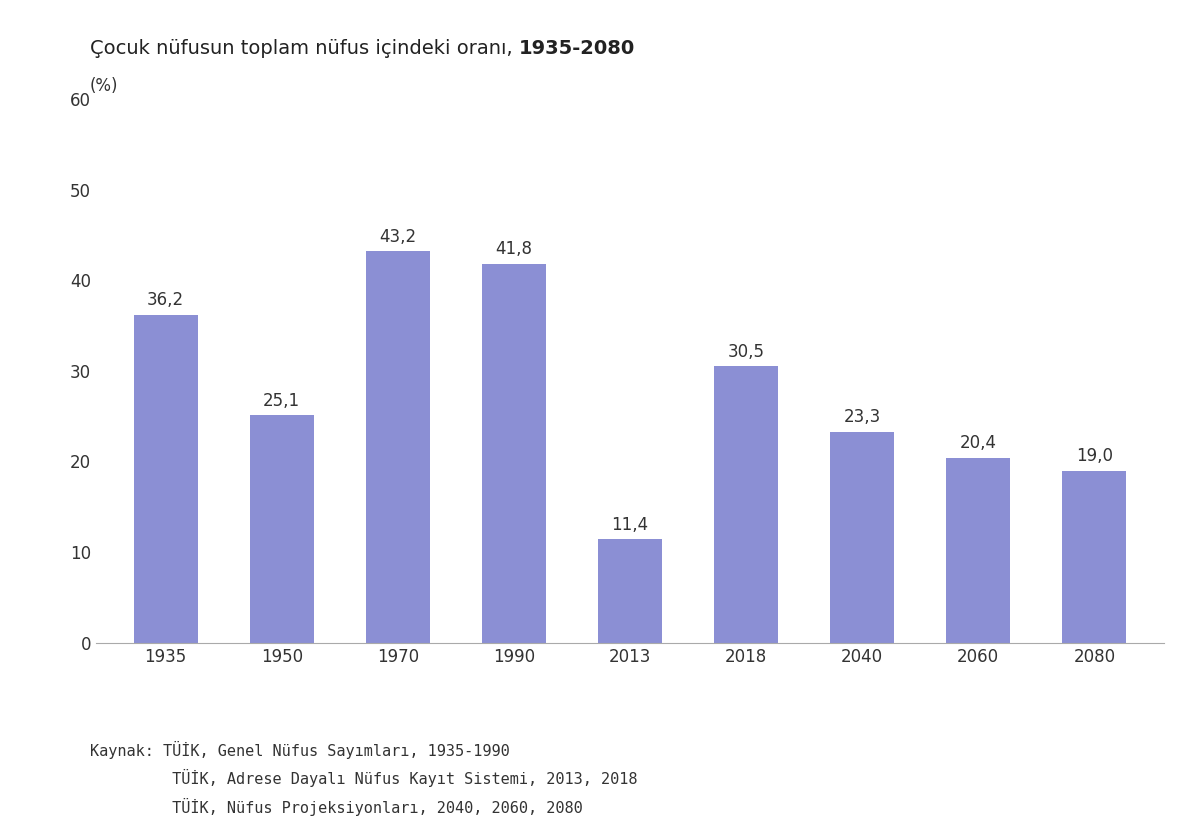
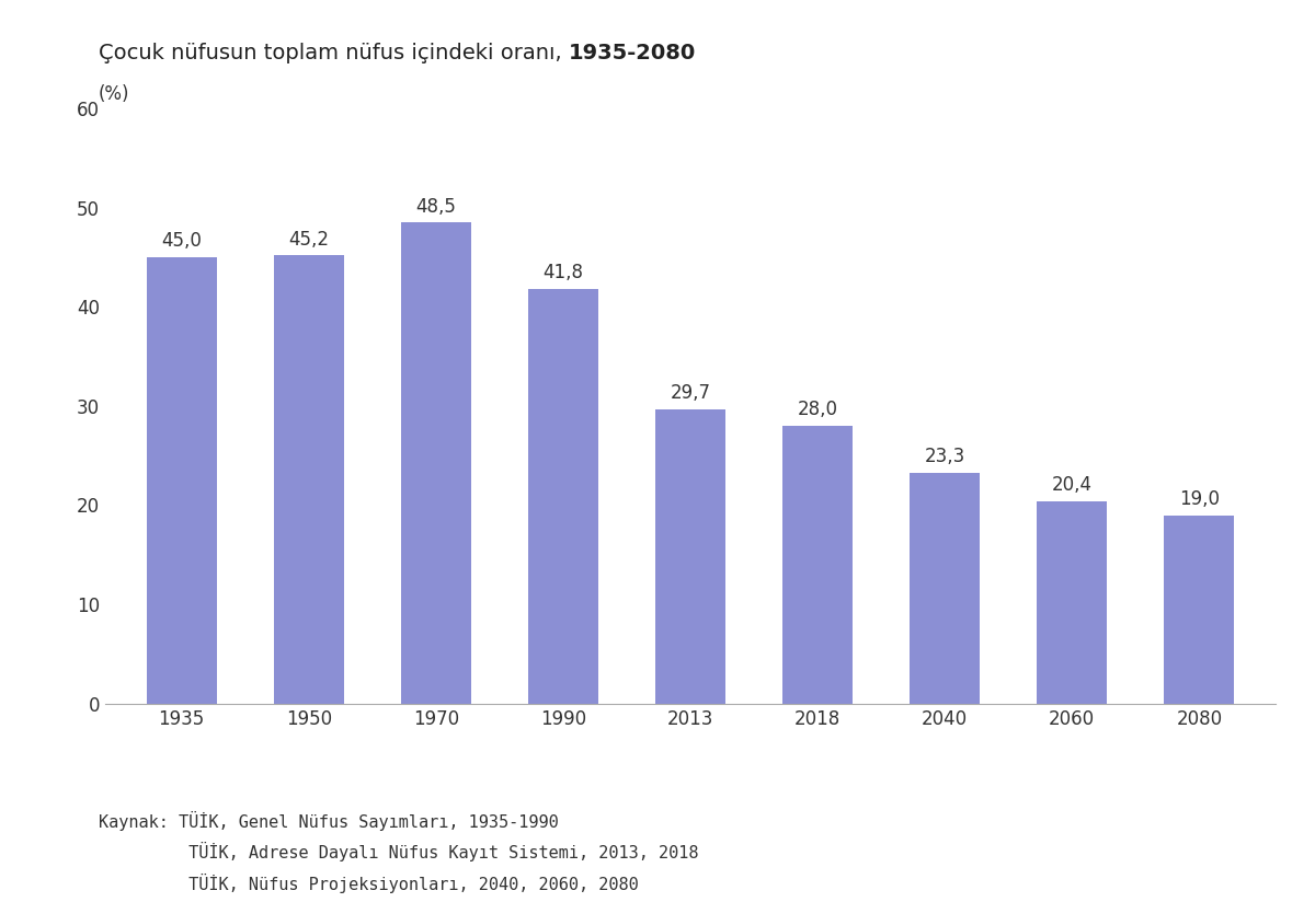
1935: 36,2 -> 45,0
1950: 25,1 -> 45,2
1970: 43,2 -> 48,5
2013: 11,4 -> 29,7
2018: 30,5 -> 28,0
